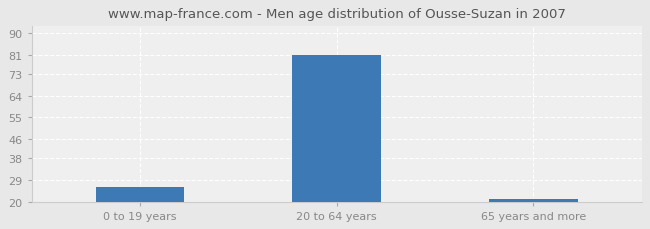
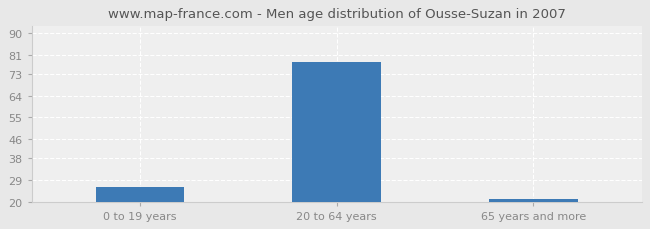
20 to 64 years: 81 -> 78
